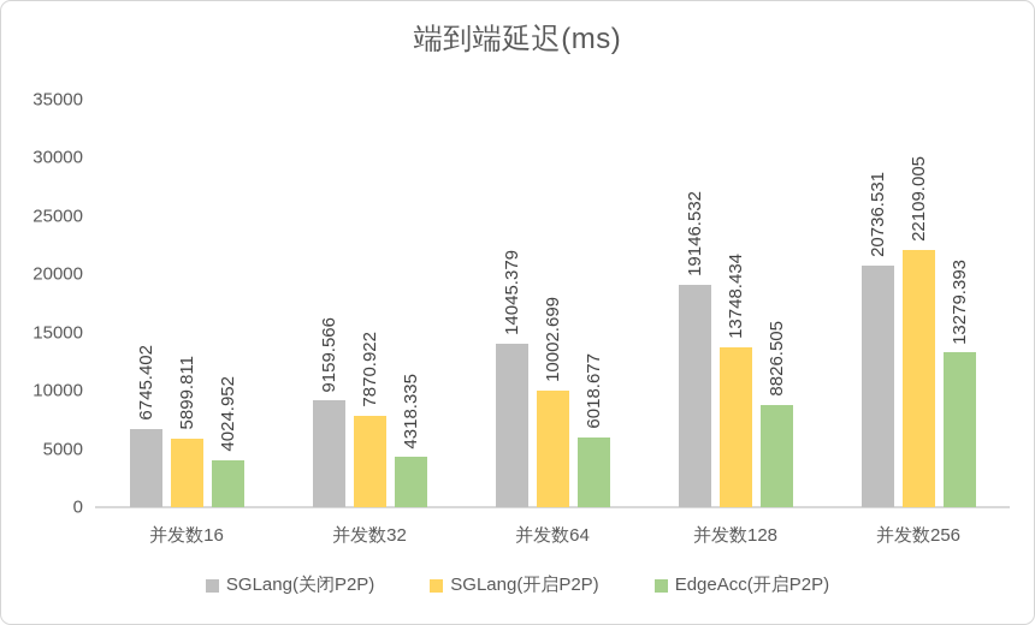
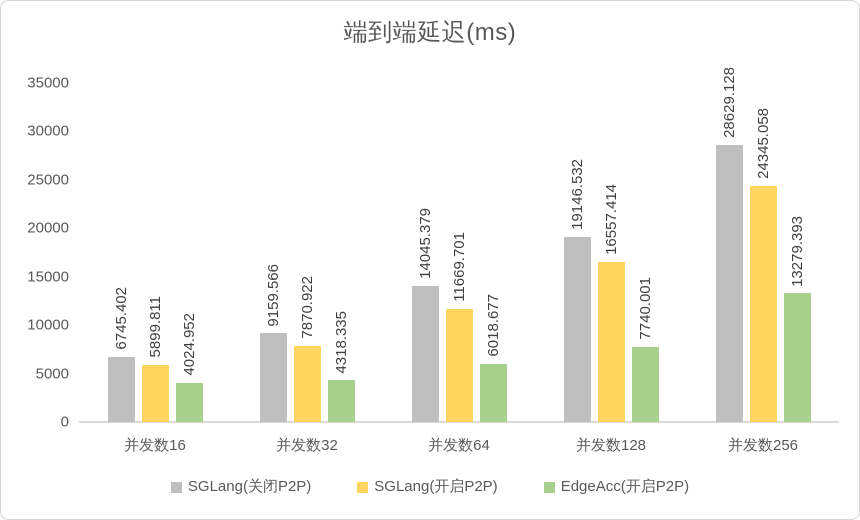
SGLang(开启P2P)/并发数64: 10002.699 -> 11669.701
SGLang(开启P2P)/并发数128: 13748.434 -> 16557.414
EdgeAcc(开启P2P)/并发数128: 8826.505 -> 7740.001
SGLang(关闭P2P)/并发数256: 20736.531 -> 28629.128
SGLang(开启P2P)/并发数256: 22109.005 -> 24345.058
